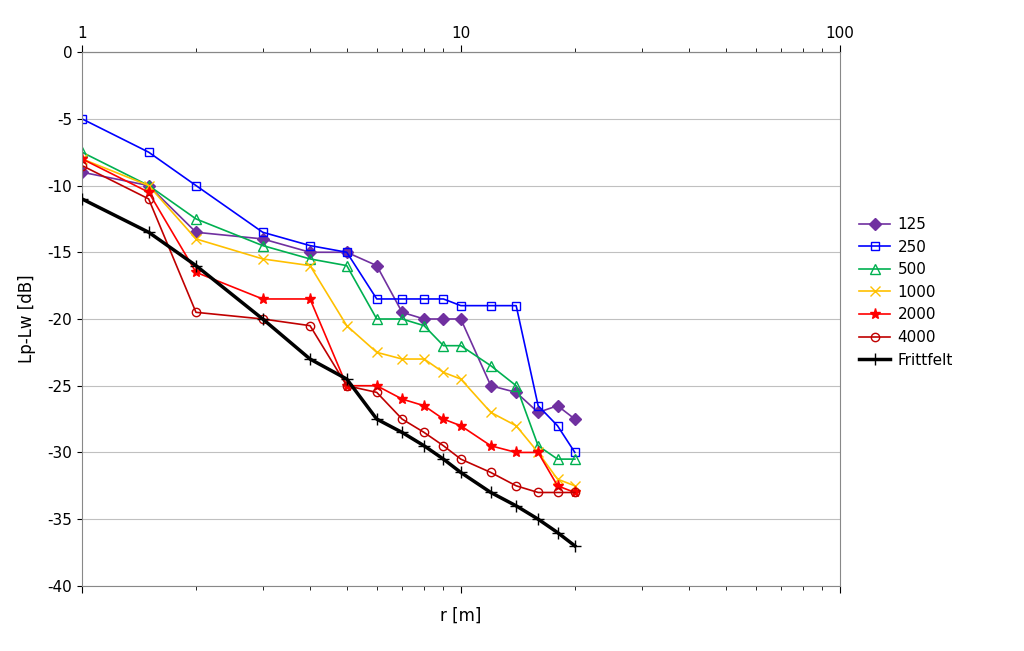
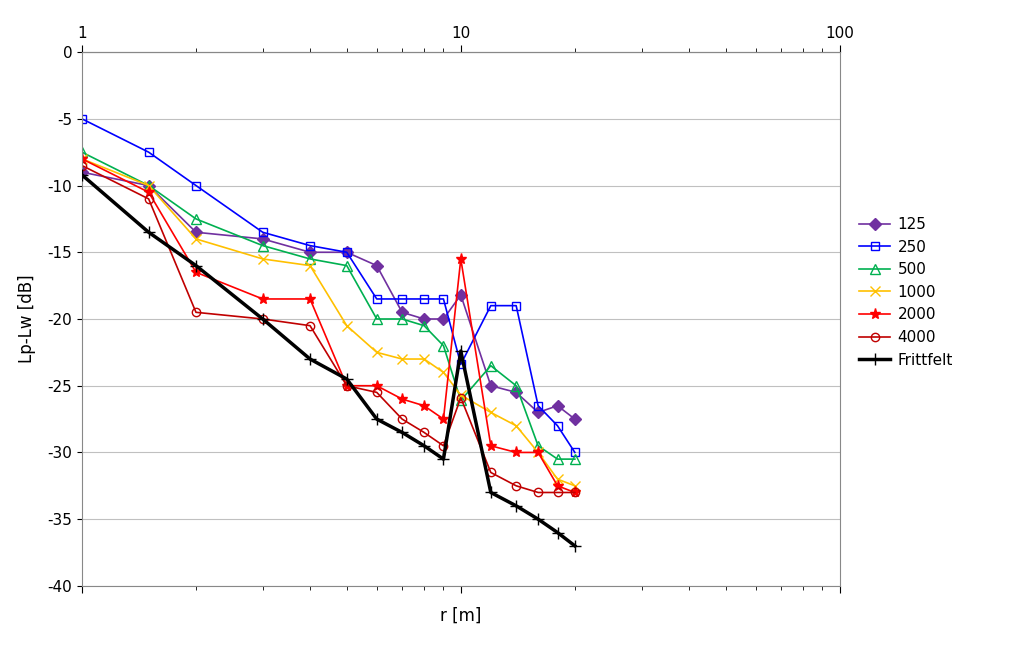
Frittfelt/1: -11.0 -> -9.2
125/10: -20.0 -> -18.2
250/10: -19.0 -> -23.4
500/10: -22.0 -> -26.1
1000/10: -24.5 -> -25.7
2000/10: -28.0 -> -15.5
4000/10: -30.5 -> -25.9
Frittfelt/10: -31.5 -> -22.4
